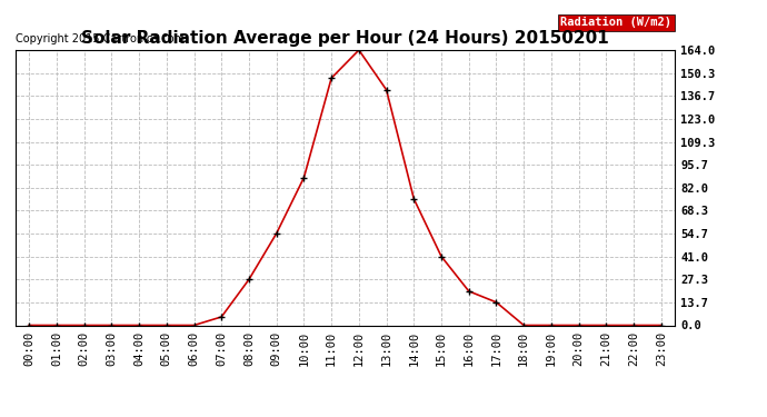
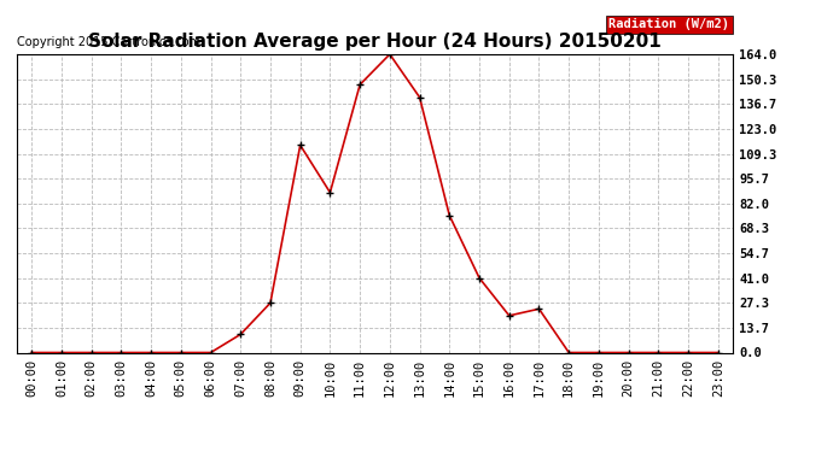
07:00: 5 -> 10
09:00: 55 -> 114
17:00: 14 -> 24
